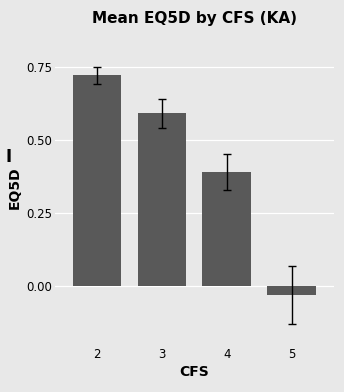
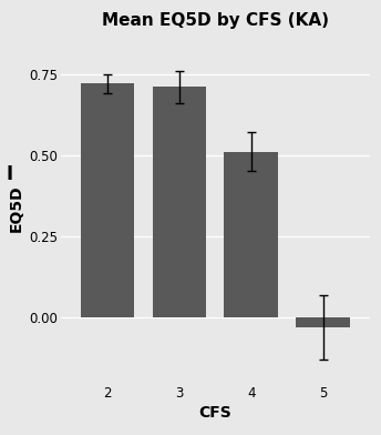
3: 0.59 -> 0.71
4: 0.39 -> 0.51
